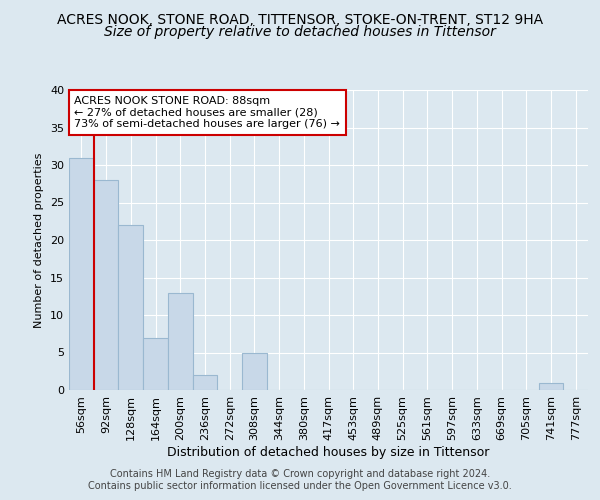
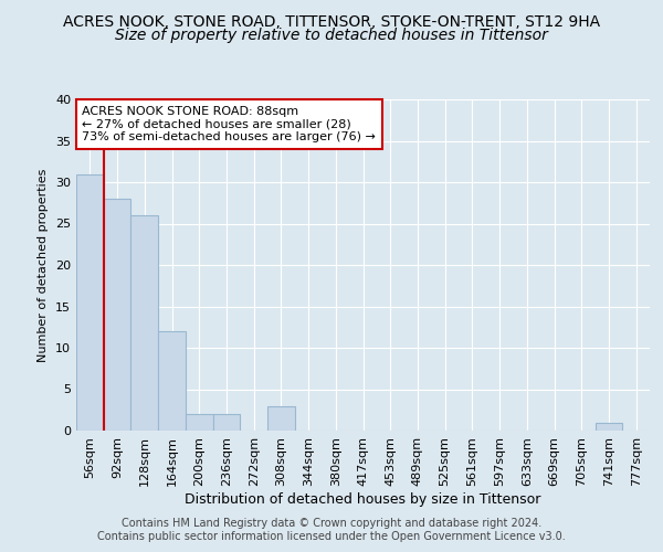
128sqm: 22 -> 26
164sqm: 7 -> 12
200sqm: 13 -> 2
308sqm: 5 -> 3
